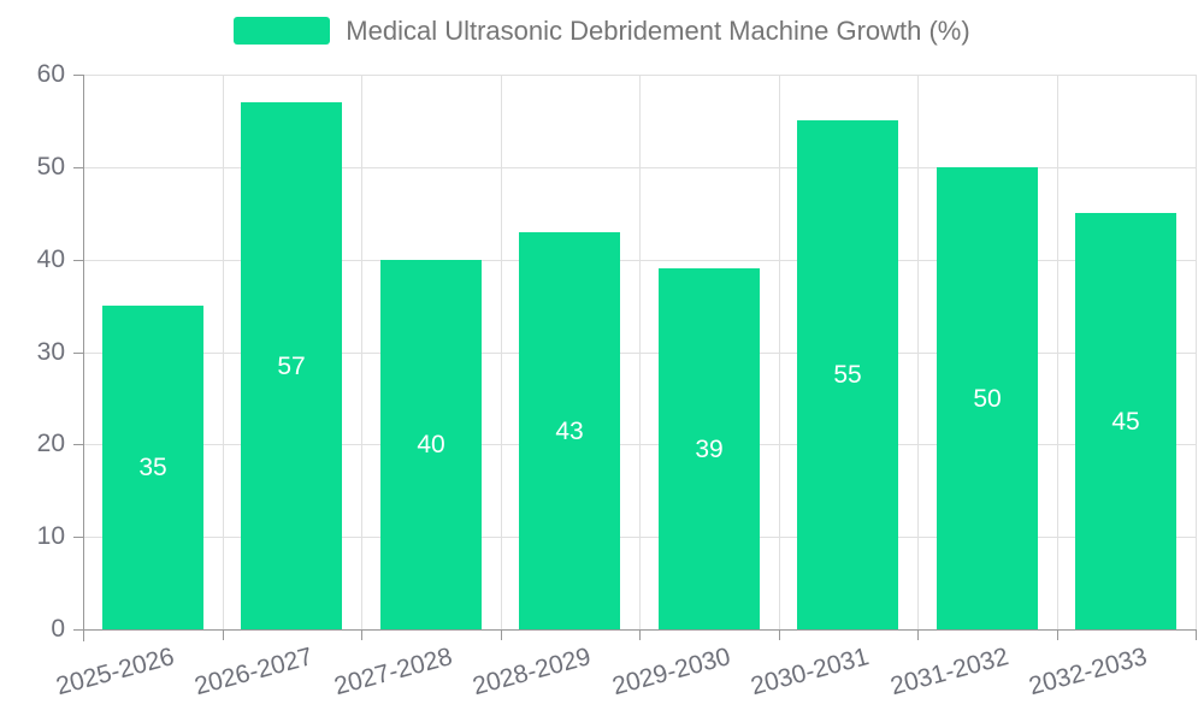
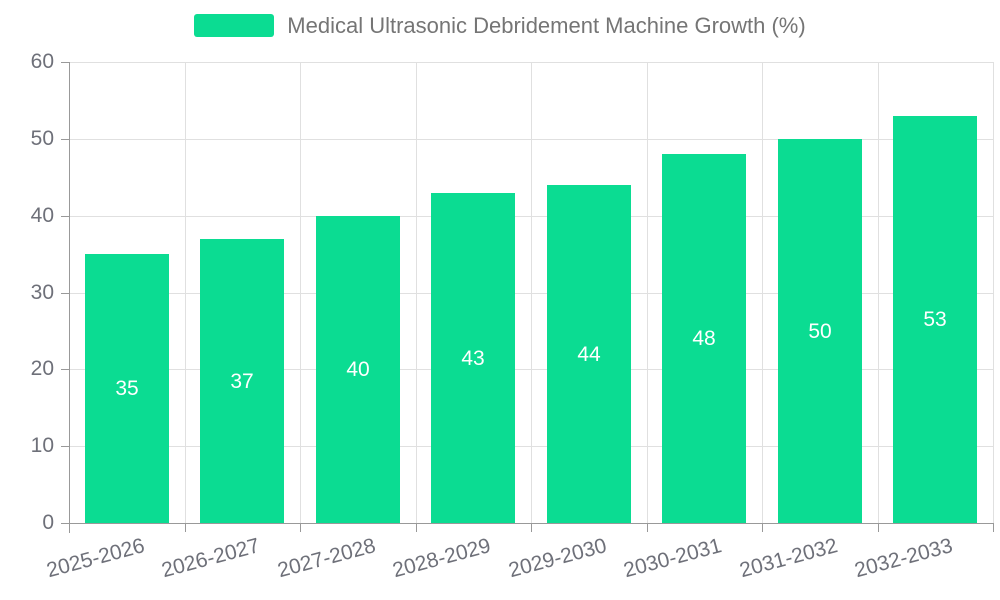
2026-2027: 57 -> 37
2029-2030: 39 -> 44
2030-2031: 55 -> 48
2032-2033: 45 -> 53
